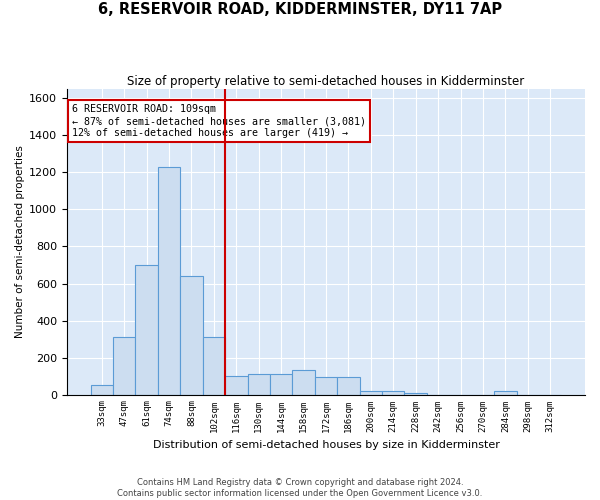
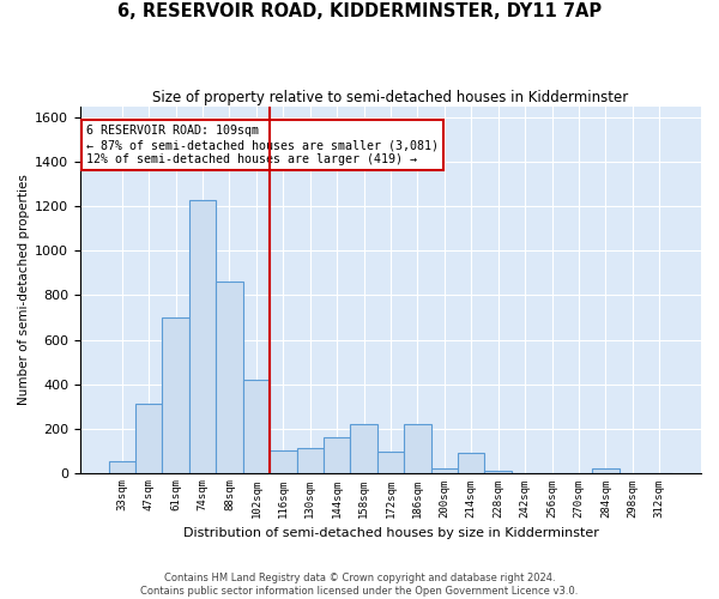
88sqm: 640 -> 860
102sqm: 310 -> 420
144sqm: 110 -> 160
158sqm: 130 -> 220
186sqm: 100 -> 220
214sqm: 20 -> 90
